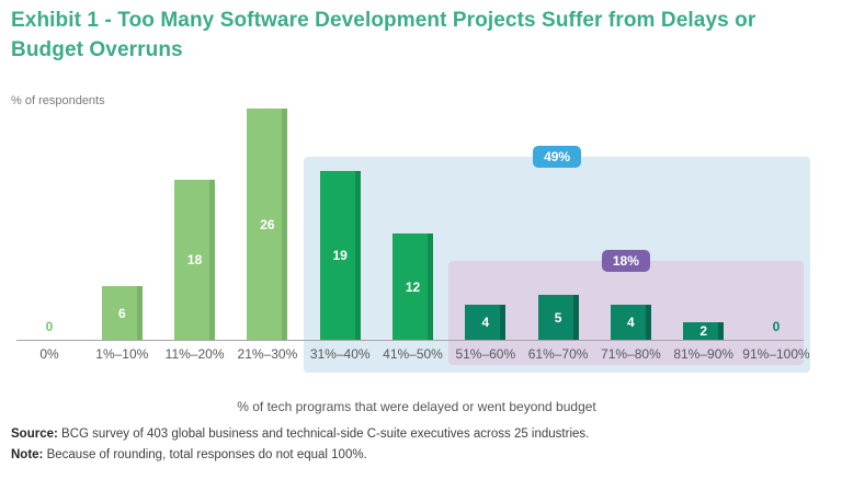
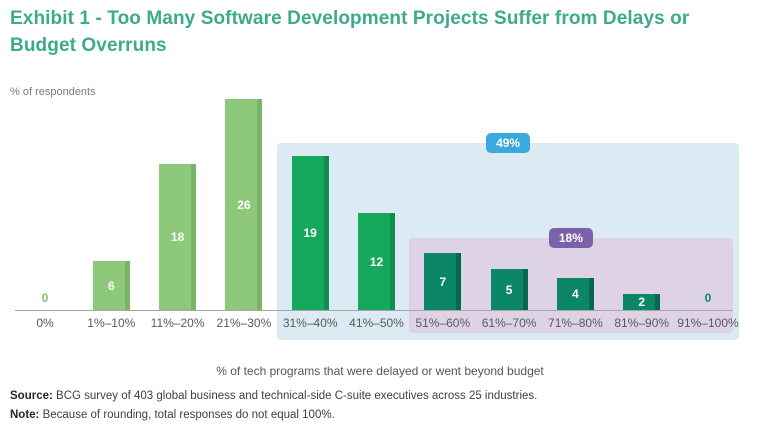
51%–60%: 4 -> 7
